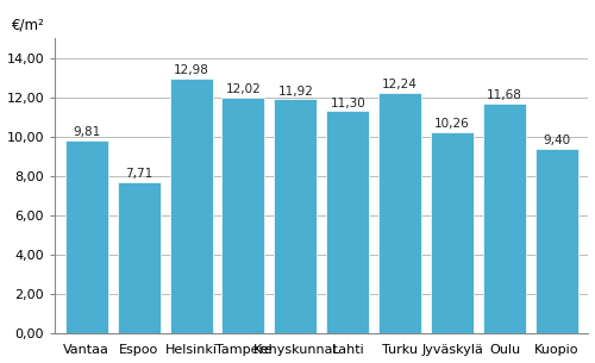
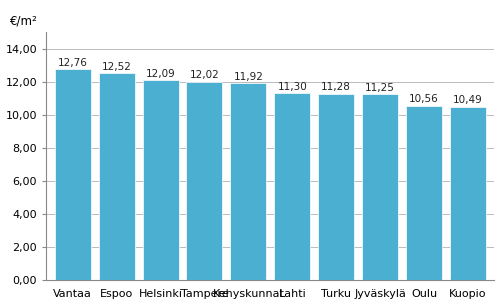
Vantaa: 9,81 -> 12,76
Espoo: 7,71 -> 12,52
Helsinki: 12,98 -> 12,09
Turku: 12,24 -> 11,28
Jyväskylä: 10,26 -> 11,25
Oulu: 11,68 -> 10,56
Kuopio: 9,40 -> 10,49
